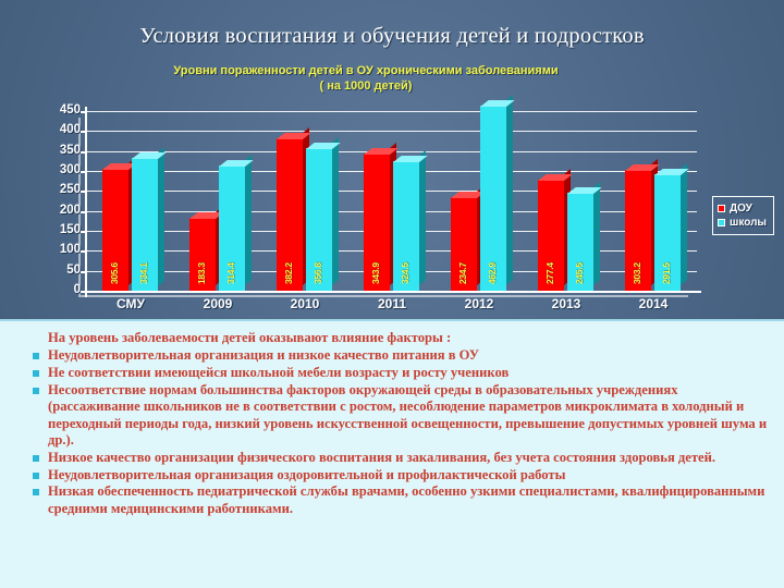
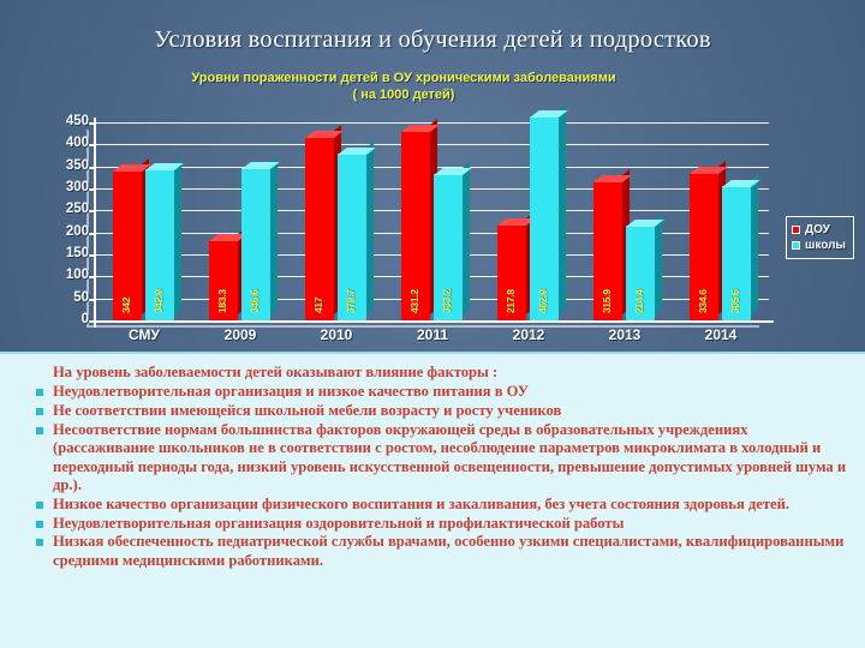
ДОУ/СМУ: 305.6 -> 342
школы/СМУ: 334.1 -> 342.9
школы/2009: 314.4 -> 346.6
ДОУ/2010: 382.2 -> 417
школы/2010: 356.8 -> 379.7
ДОУ/2011: 343.9 -> 431.2
школы/2011: 324.5 -> 333.2
ДОУ/2012: 234.7 -> 217.8
ДОУ/2013: 277.4 -> 315.9
школы/2013: 245.5 -> 214.4
ДОУ/2014: 303.2 -> 334.6
школы/2014: 291.5 -> 305.6
